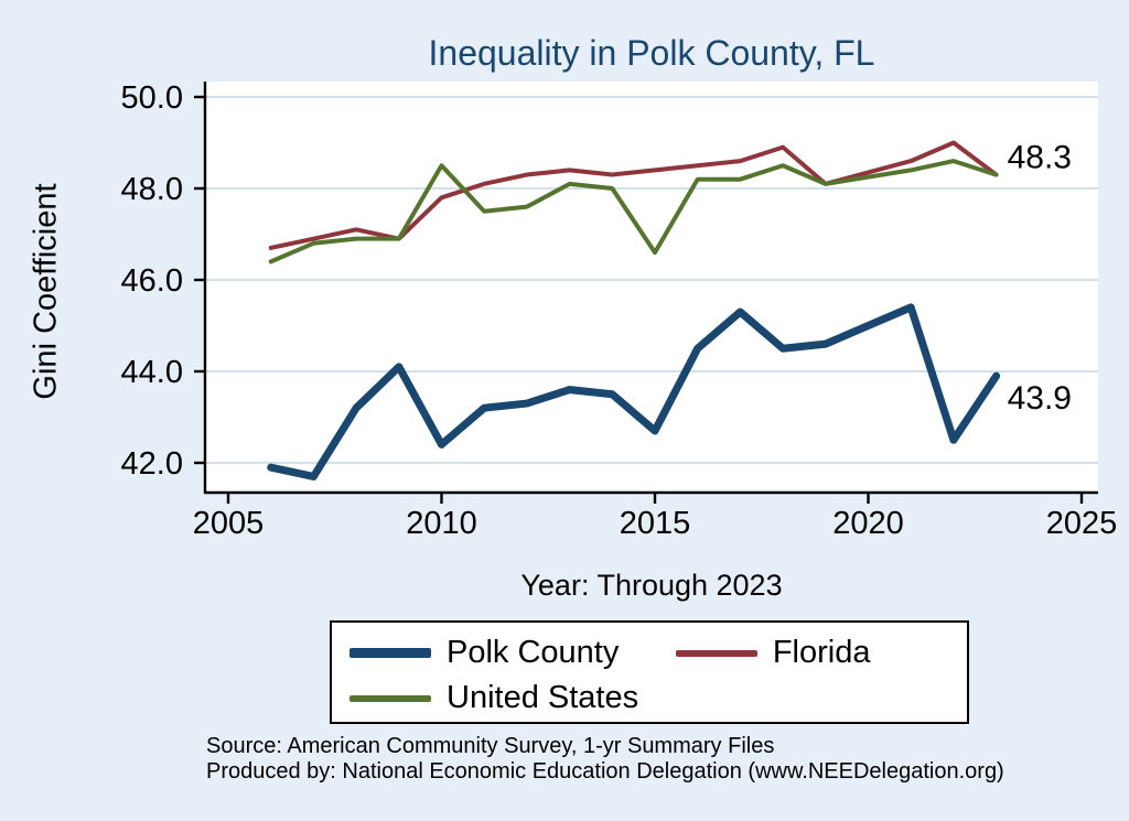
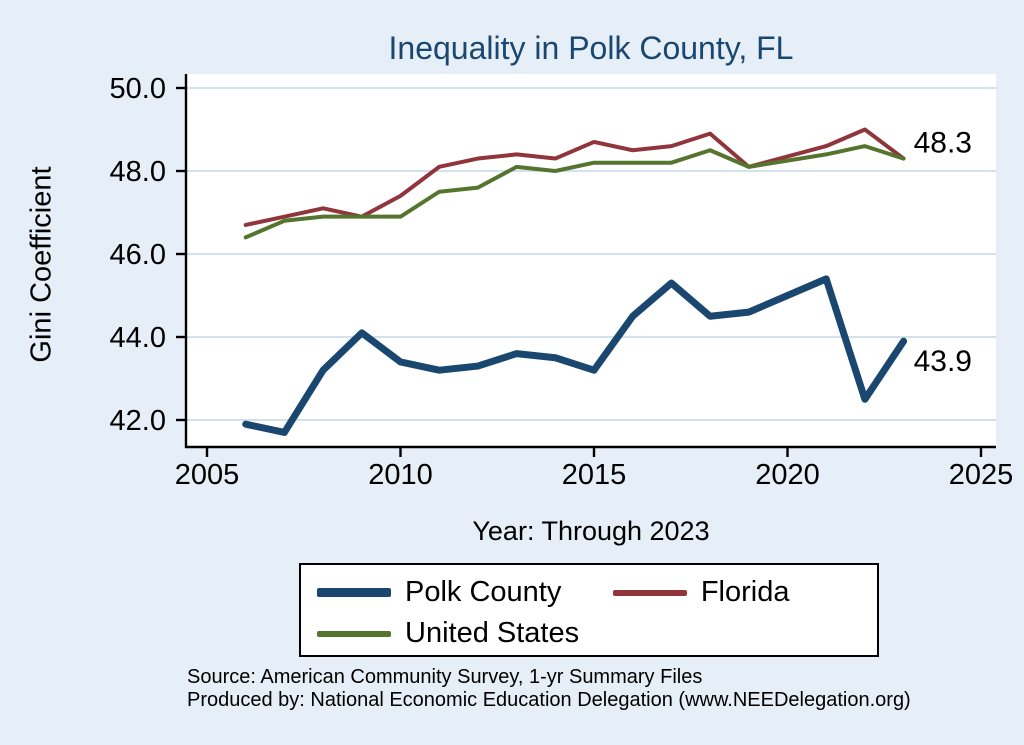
Polk County/2010: 42.4 -> 43.4
Florida/2010: 47.8 -> 47.4
United States/2010: 48.5 -> 46.9
Polk County/2015: 42.7 -> 43.2
Florida/2015: 48.4 -> 48.7
United States/2015: 46.6 -> 48.2
